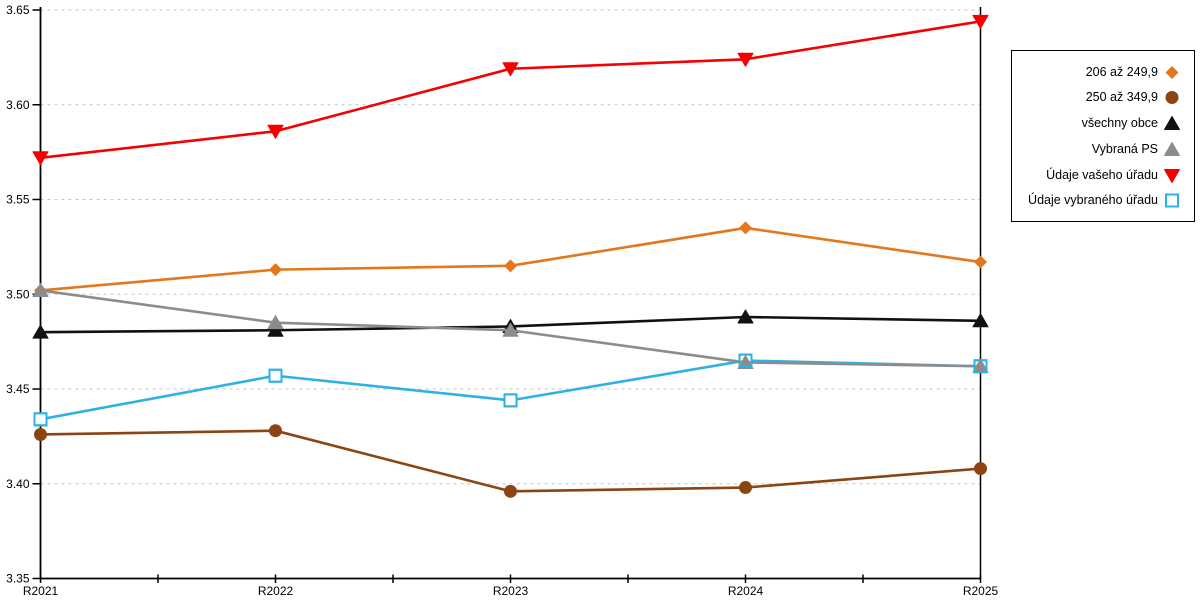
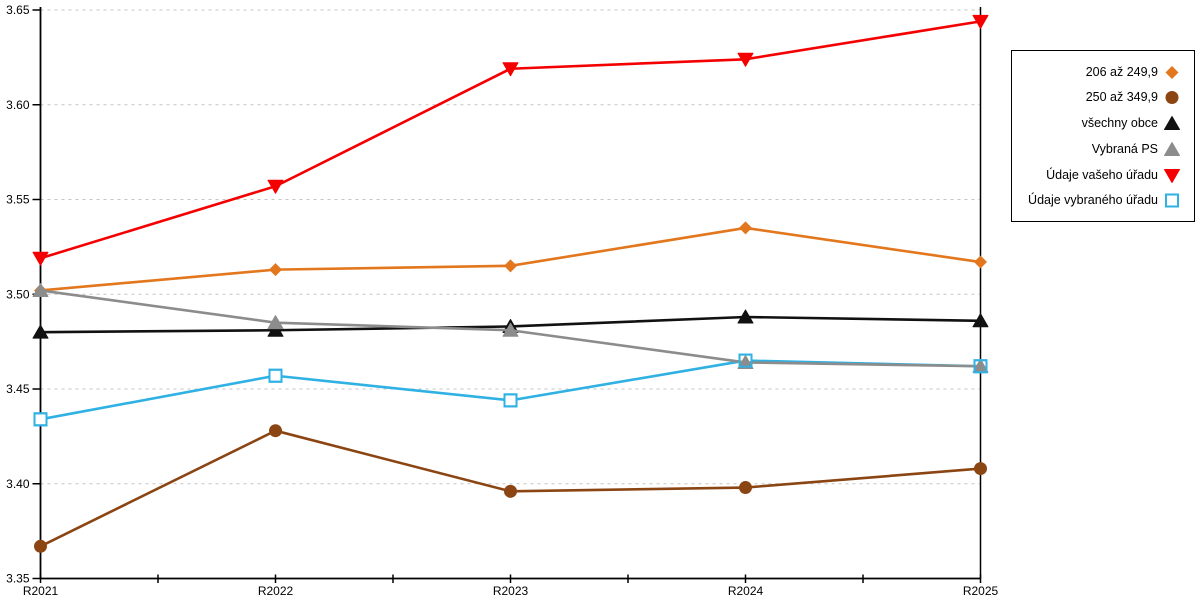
250 až 349,9/R2021: 3.426 -> 3.367
Údaje vašeho úřadu/R2021: 3.572 -> 3.519
Údaje vašeho úřadu/R2022: 3.586 -> 3.557
